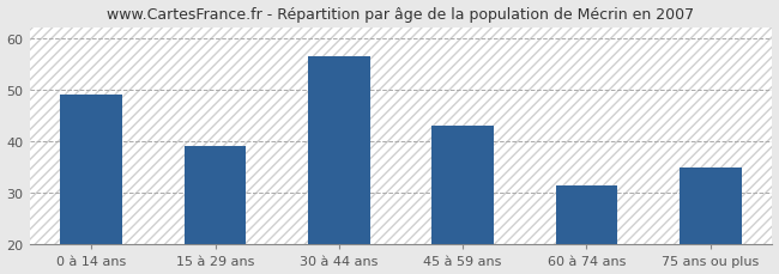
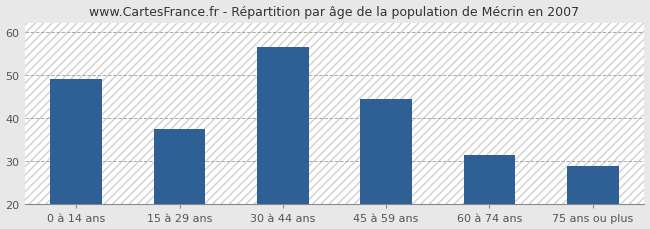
15 à 29 ans: 39.0 -> 37.5
45 à 59 ans: 43.0 -> 44.5
75 ans ou plus: 35.0 -> 29.0
